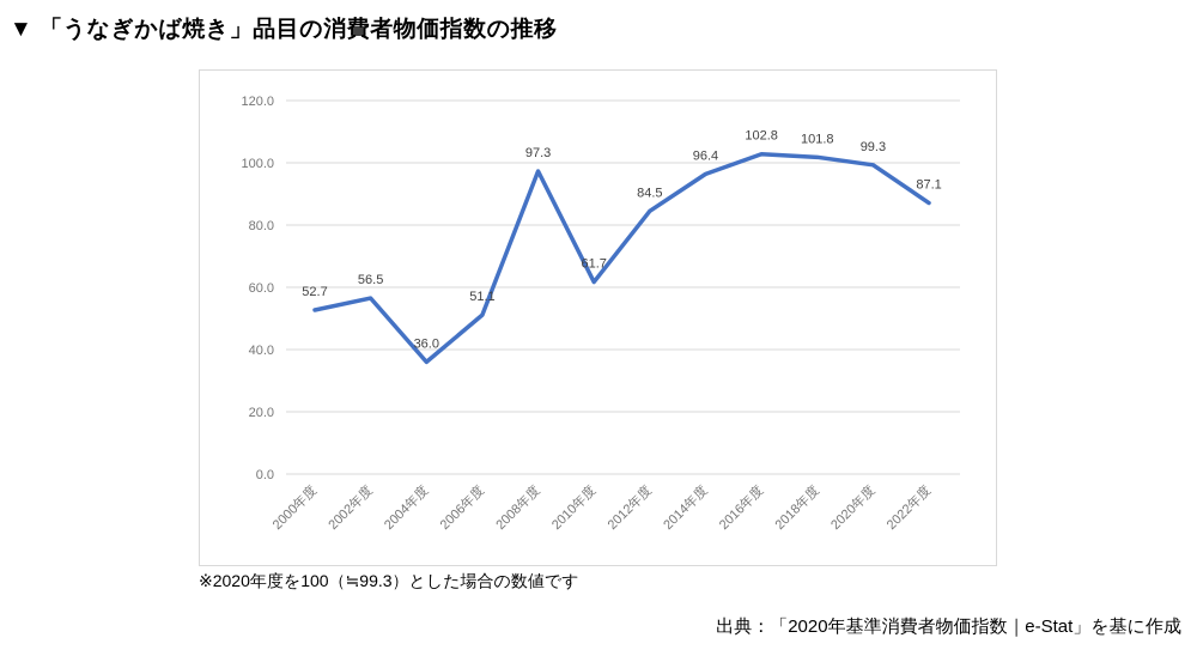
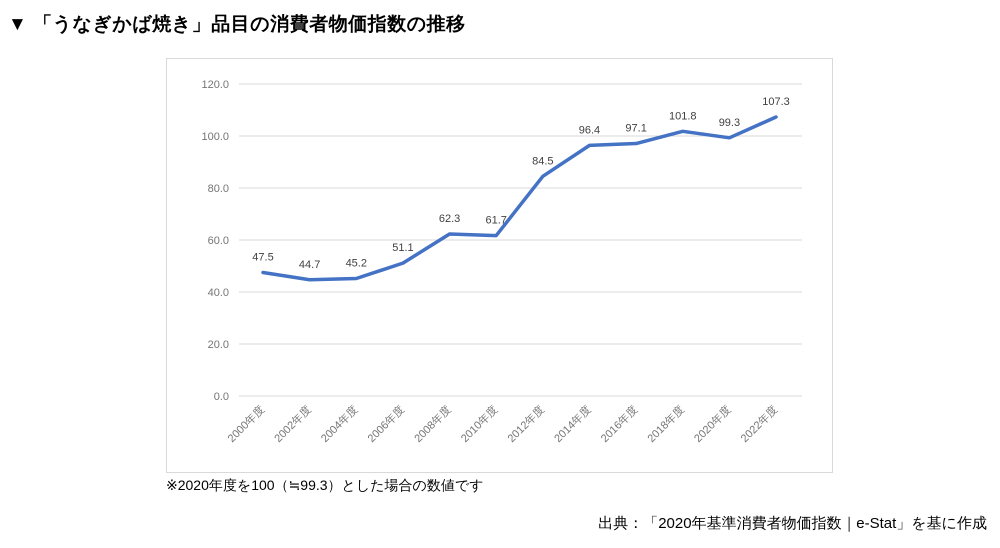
2000年度: 52.7 -> 47.5
2002年度: 56.5 -> 44.7
2004年度: 36.0 -> 45.2
2008年度: 97.3 -> 62.3
2016年度: 102.8 -> 97.1
2022年度: 87.1 -> 107.3
